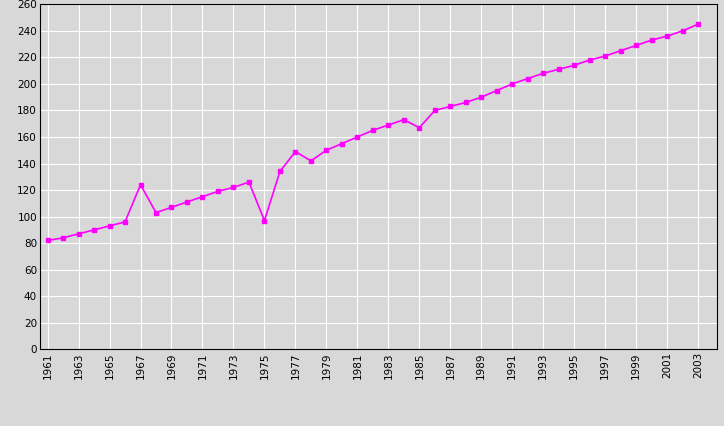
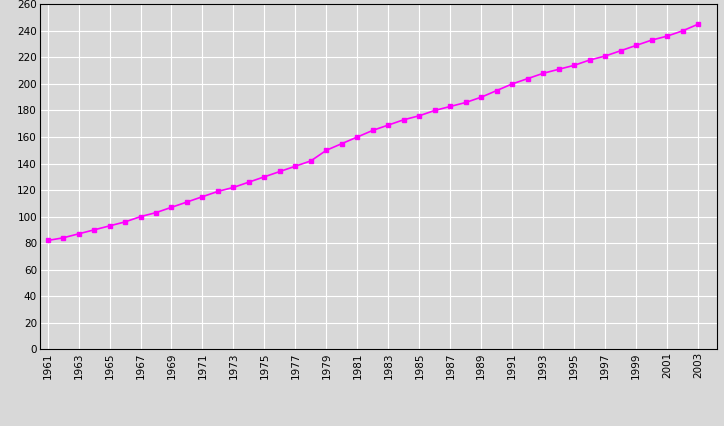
1967: 124 -> 100
1975: 97 -> 130
1977: 149 -> 138
1985: 167 -> 176
